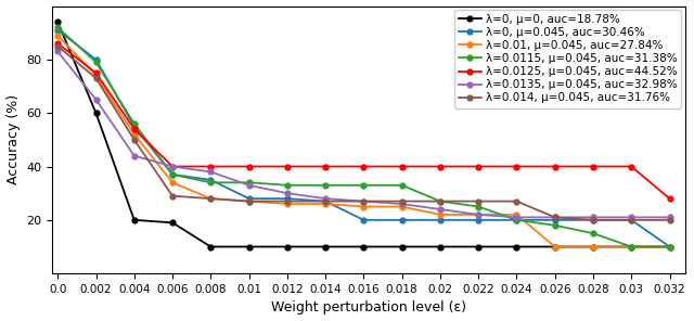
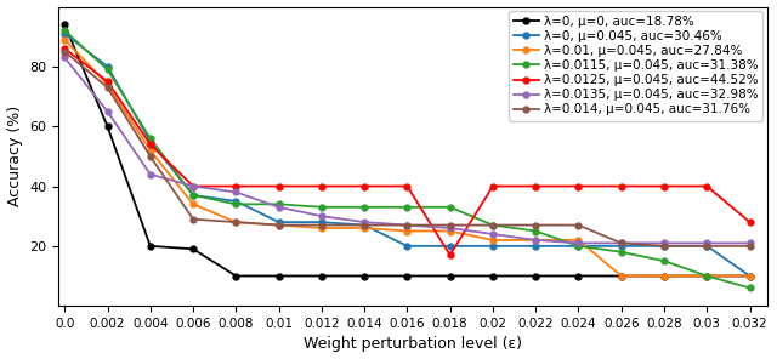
λ=0.0125, μ=0.045, auc=44.52%/0.018: 40 -> 17
λ=0.0115, μ=0.045, auc=31.38%/0.032: 10 -> 6
